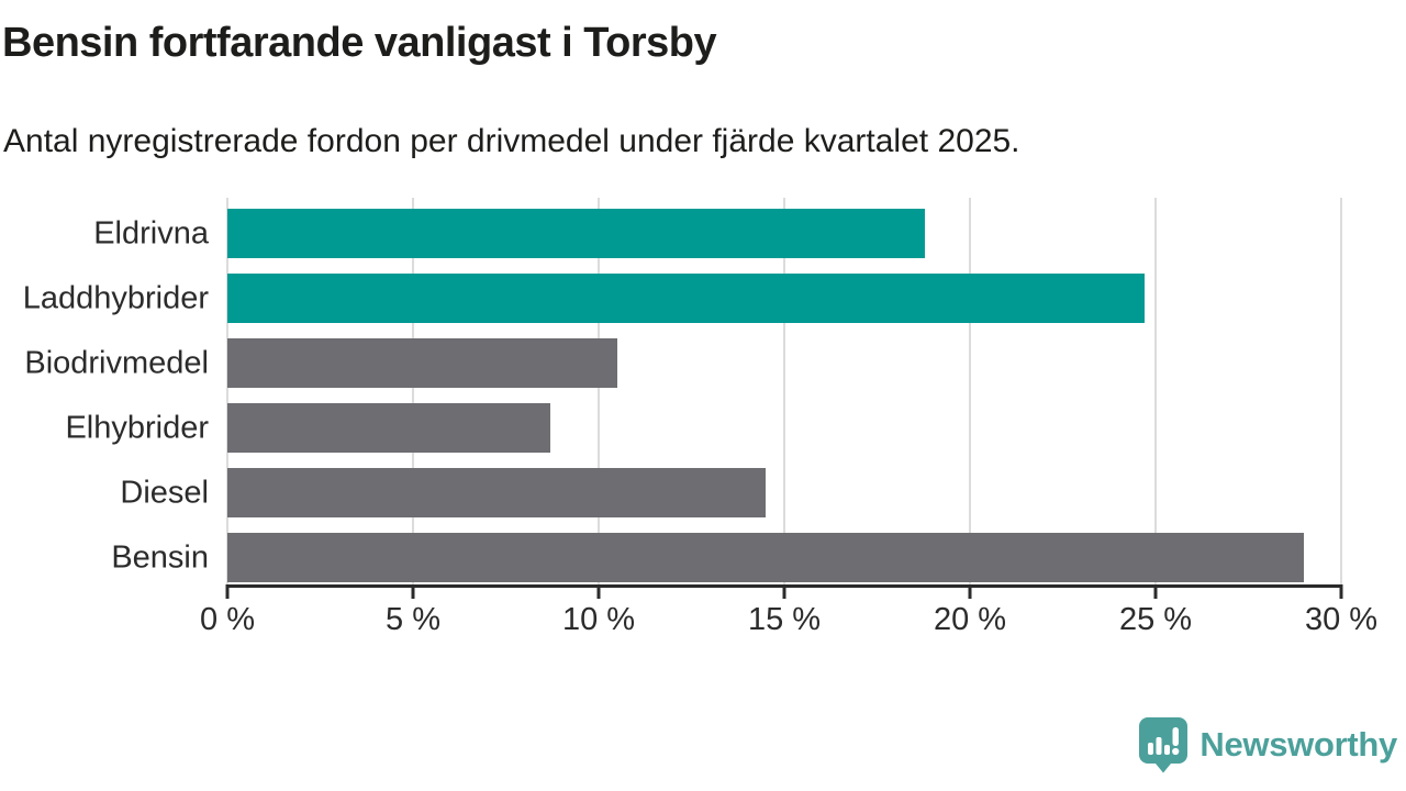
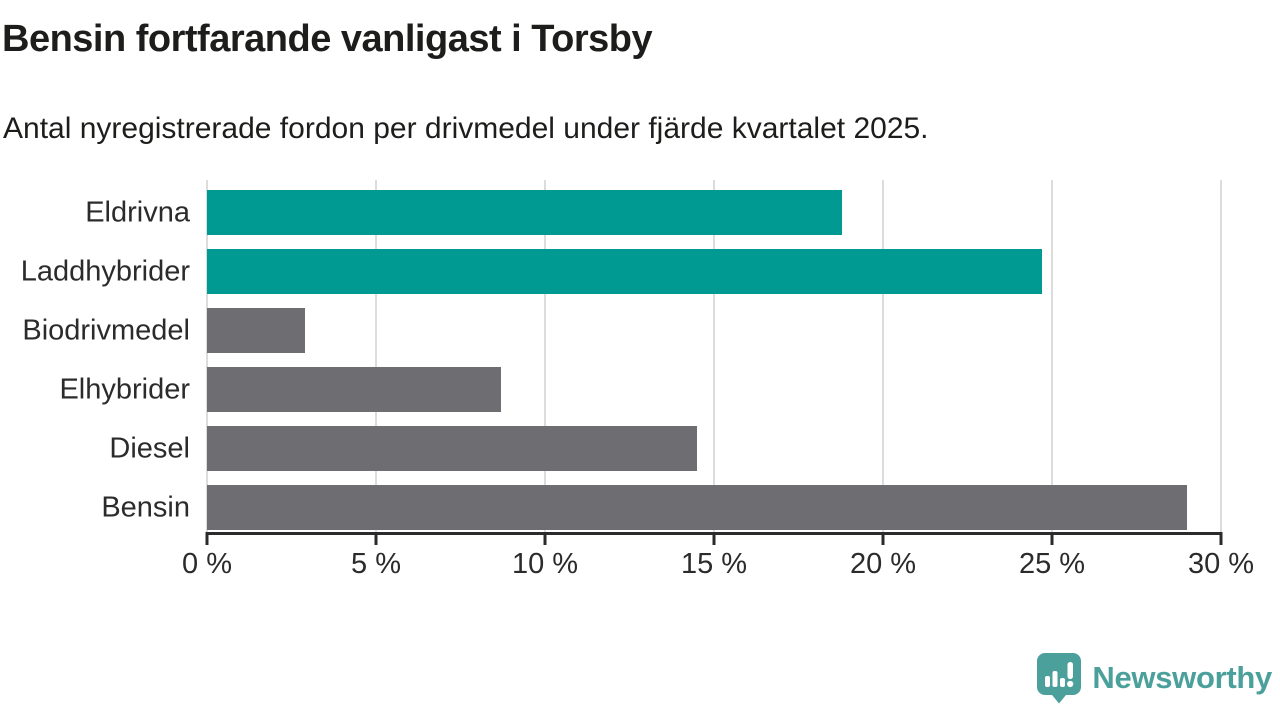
Biodrivmedel: 10.5% -> 2.9%
